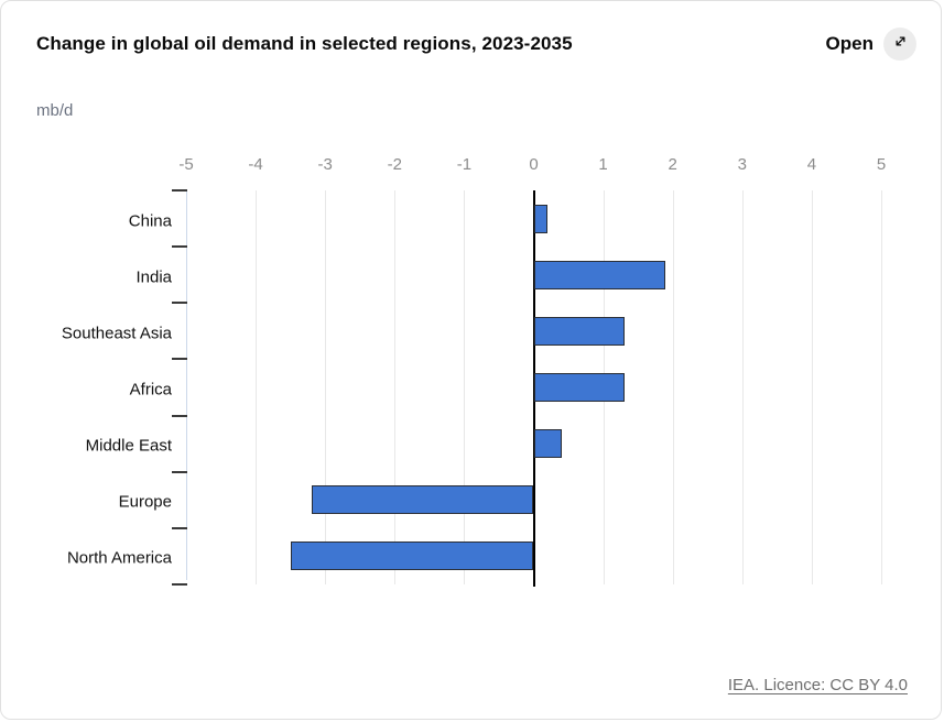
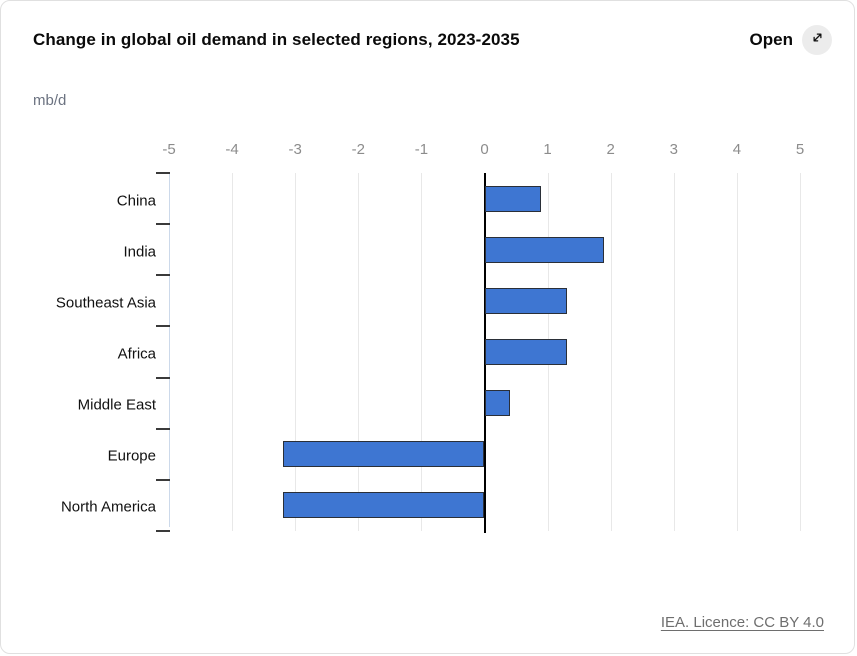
China: 0.2 -> 0.9
North America: -3.5 -> -3.2
